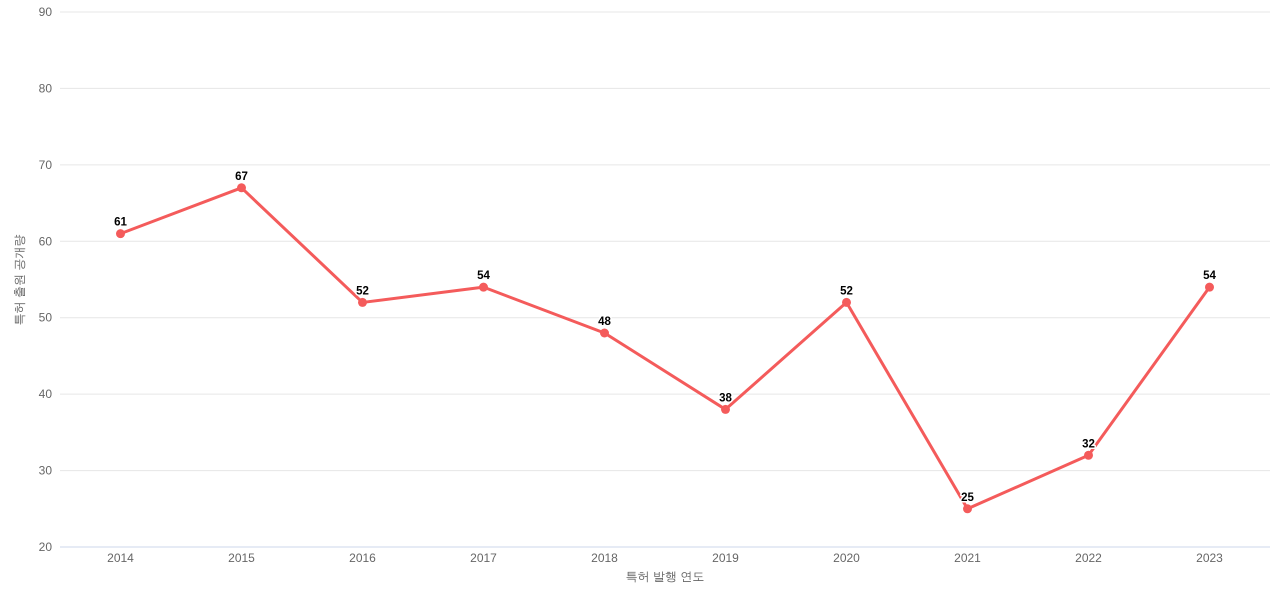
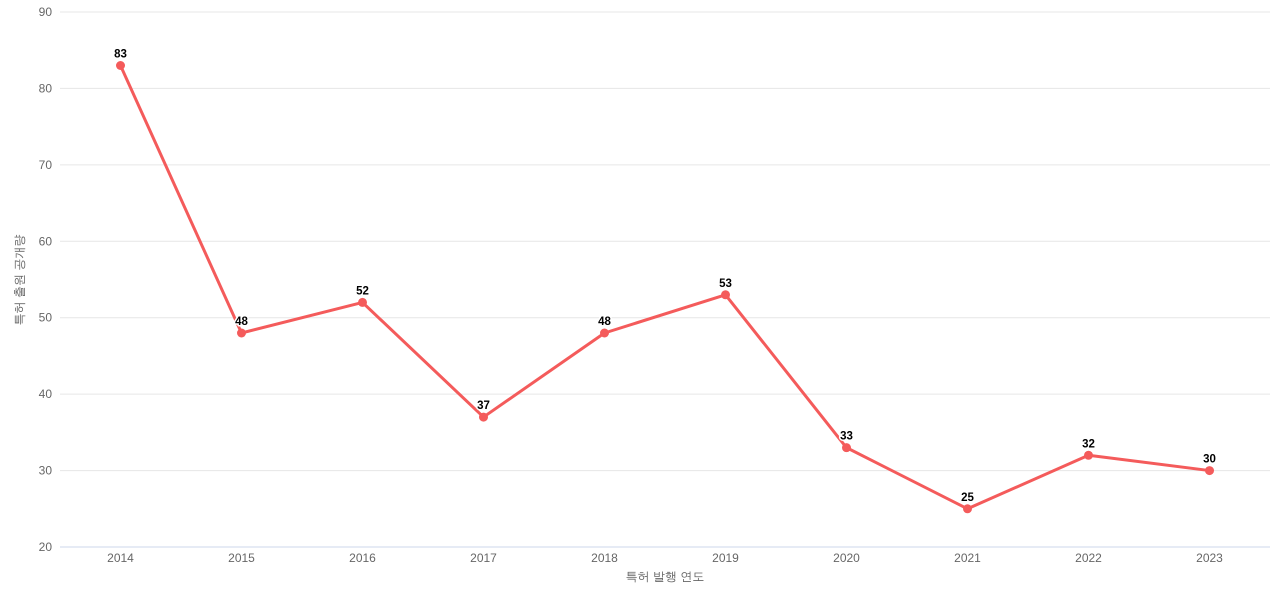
2014: 61 -> 83
2015: 67 -> 48
2017: 54 -> 37
2019: 38 -> 53
2020: 52 -> 33
2023: 54 -> 30
